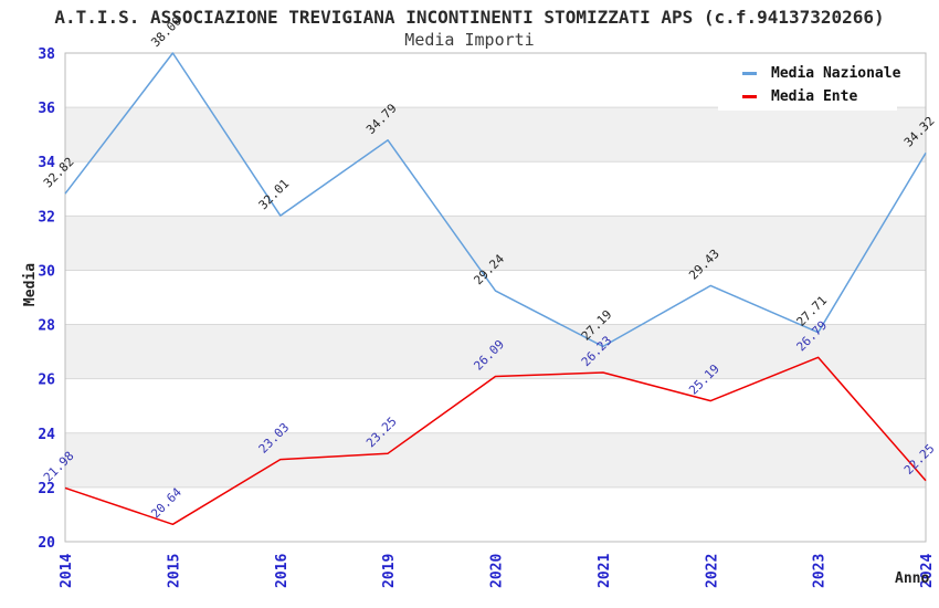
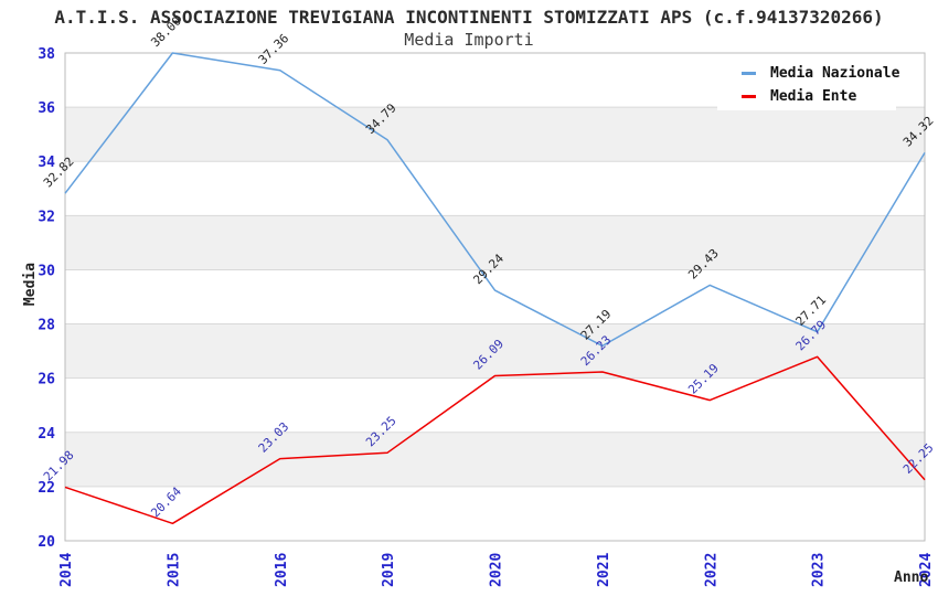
Media Nazionale/2016: 32.01 -> 37.36
